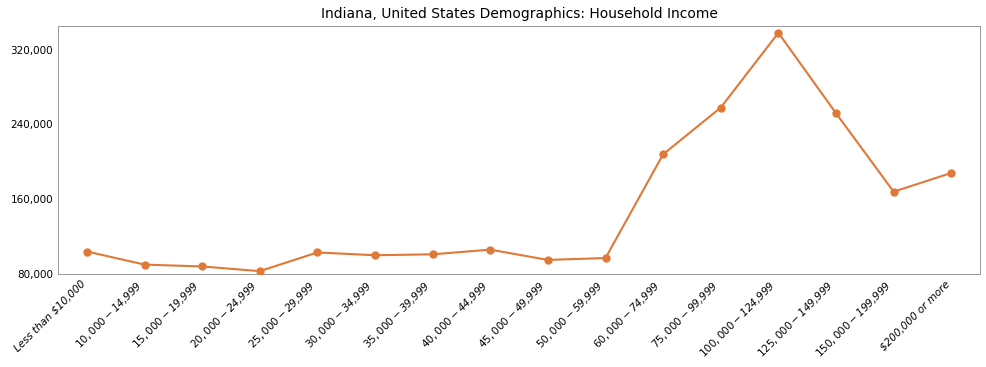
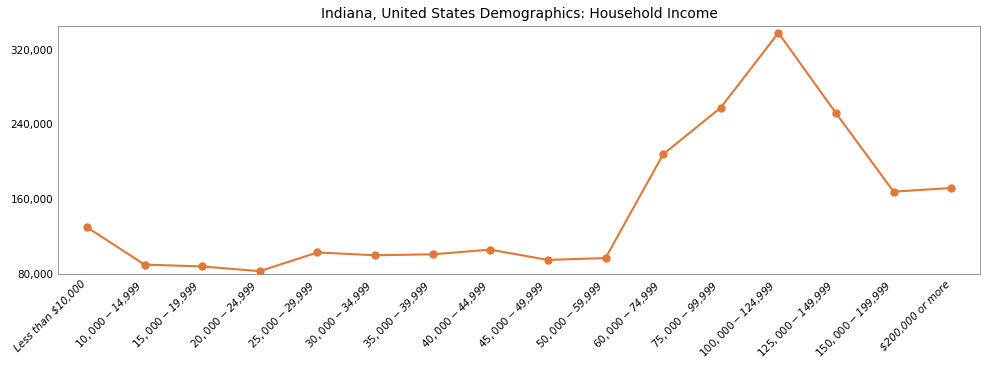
Less than $10,000: 104,000 -> 130,000
$200,000 or more: 188,000 -> 172,000
